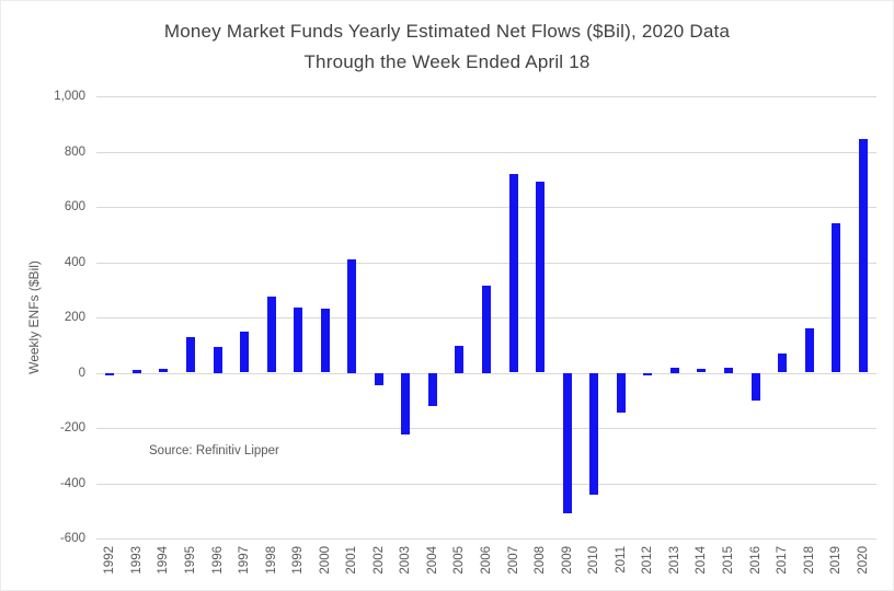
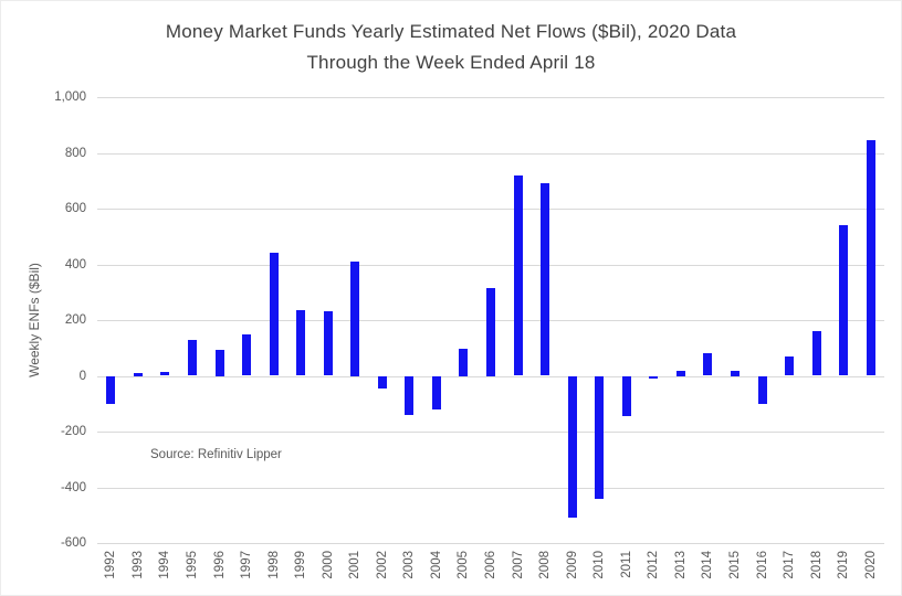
1992: -10 -> -100
1998: 280 -> 440
2003: -220 -> -140
2014: 10 -> 80
